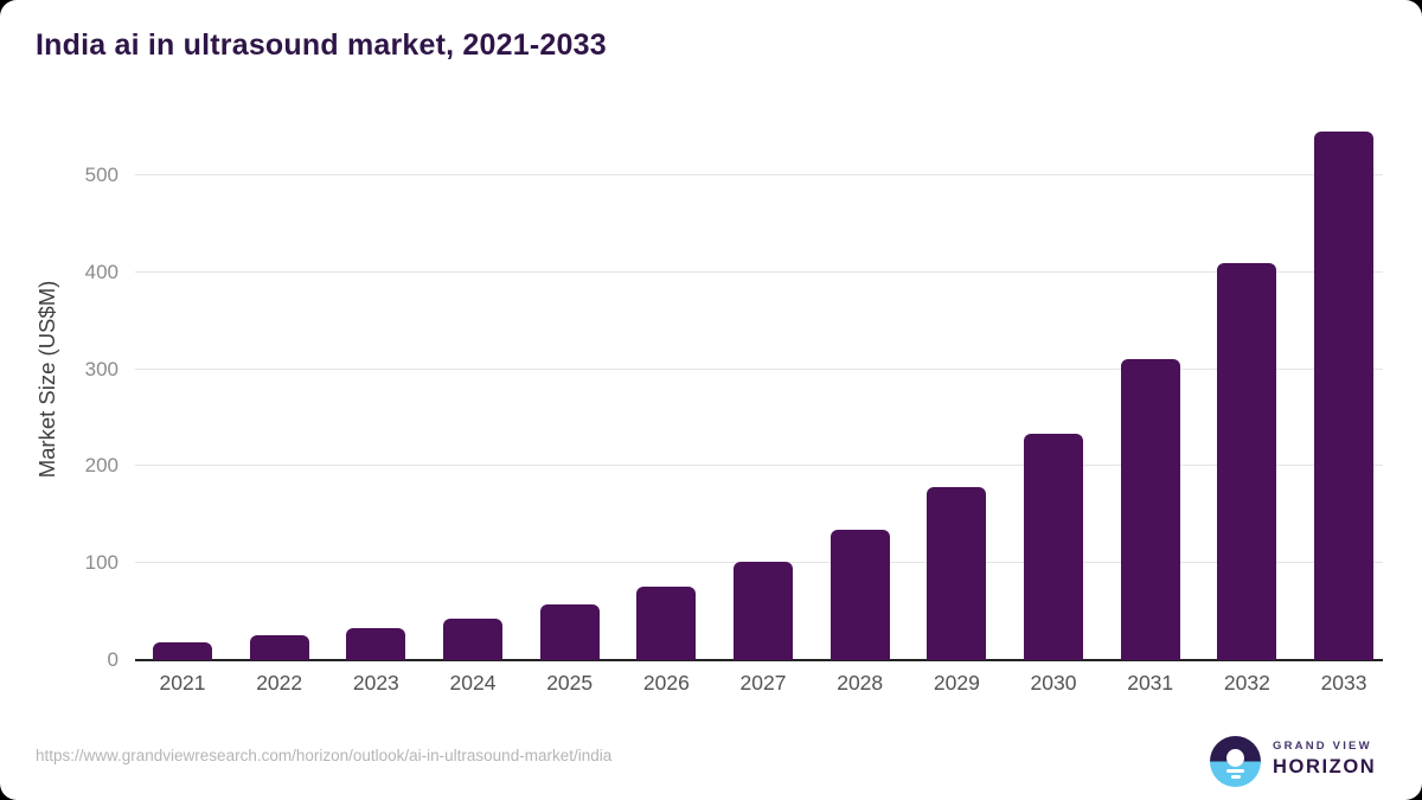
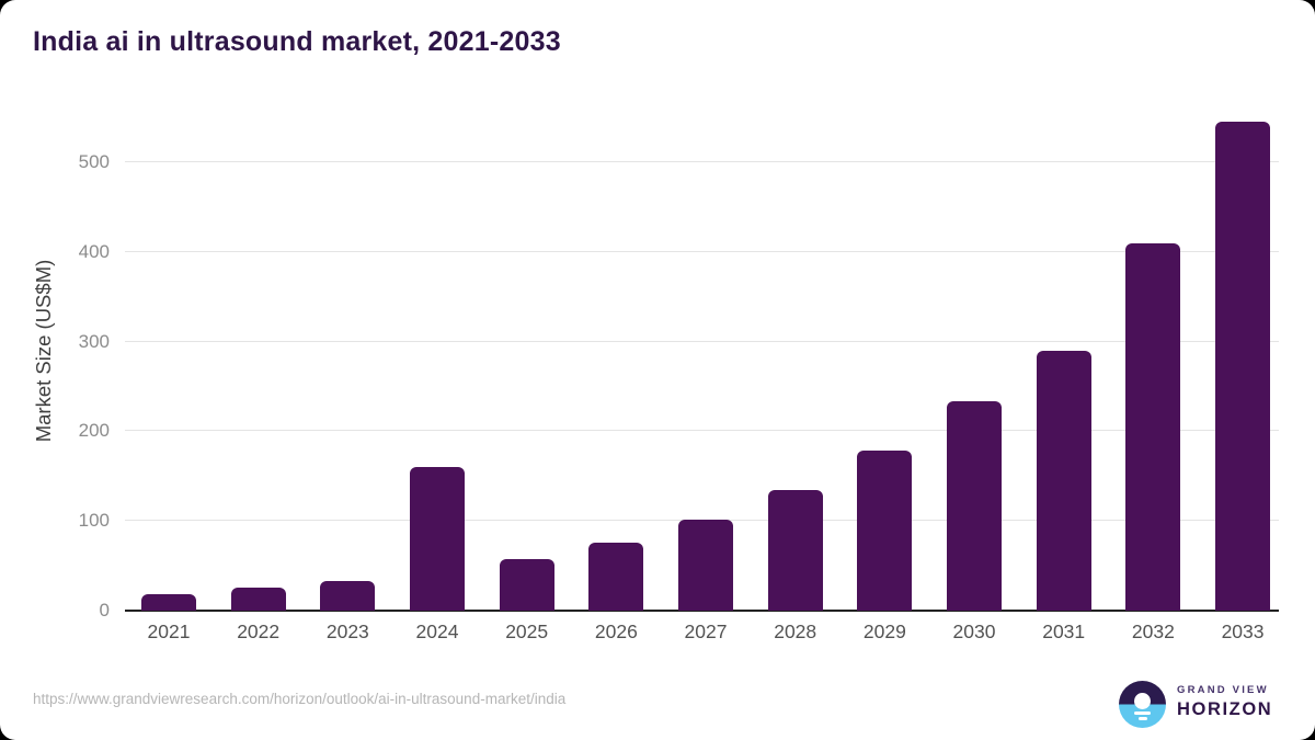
2024: 40 -> 160
2031: 310 -> 290
